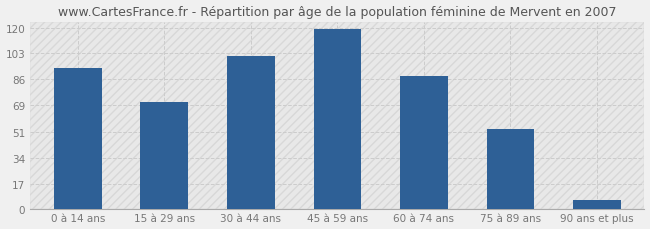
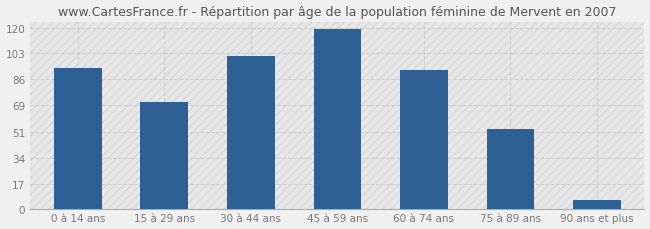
60 à 74 ans: 88 -> 92
